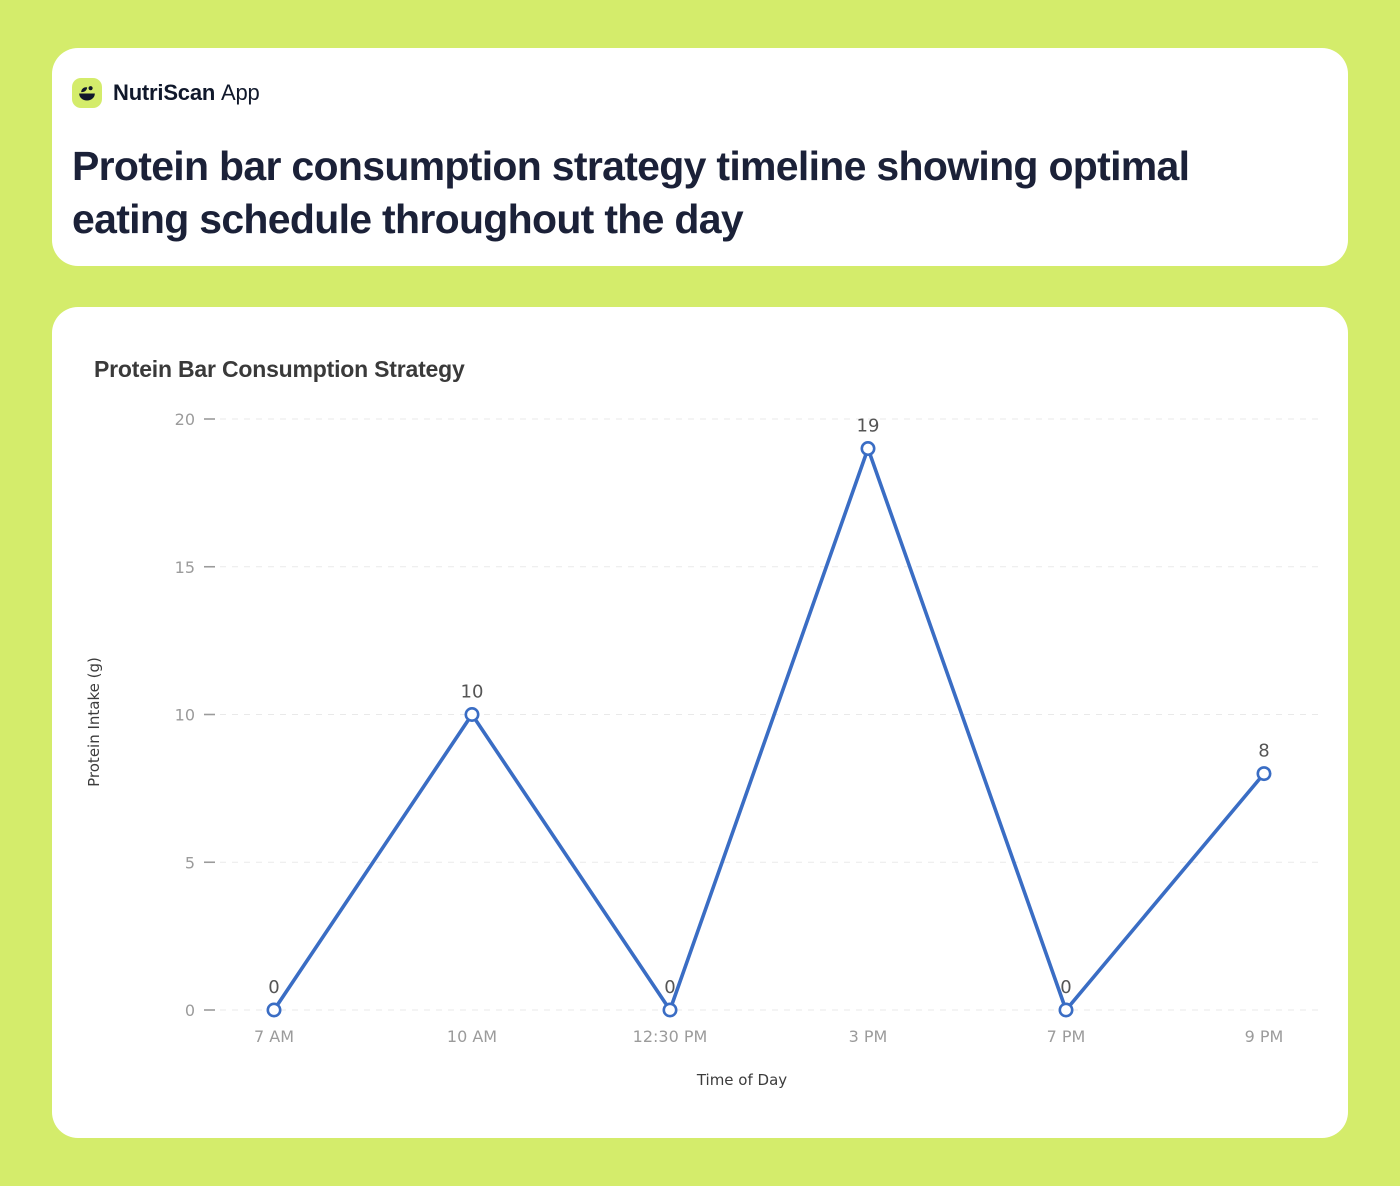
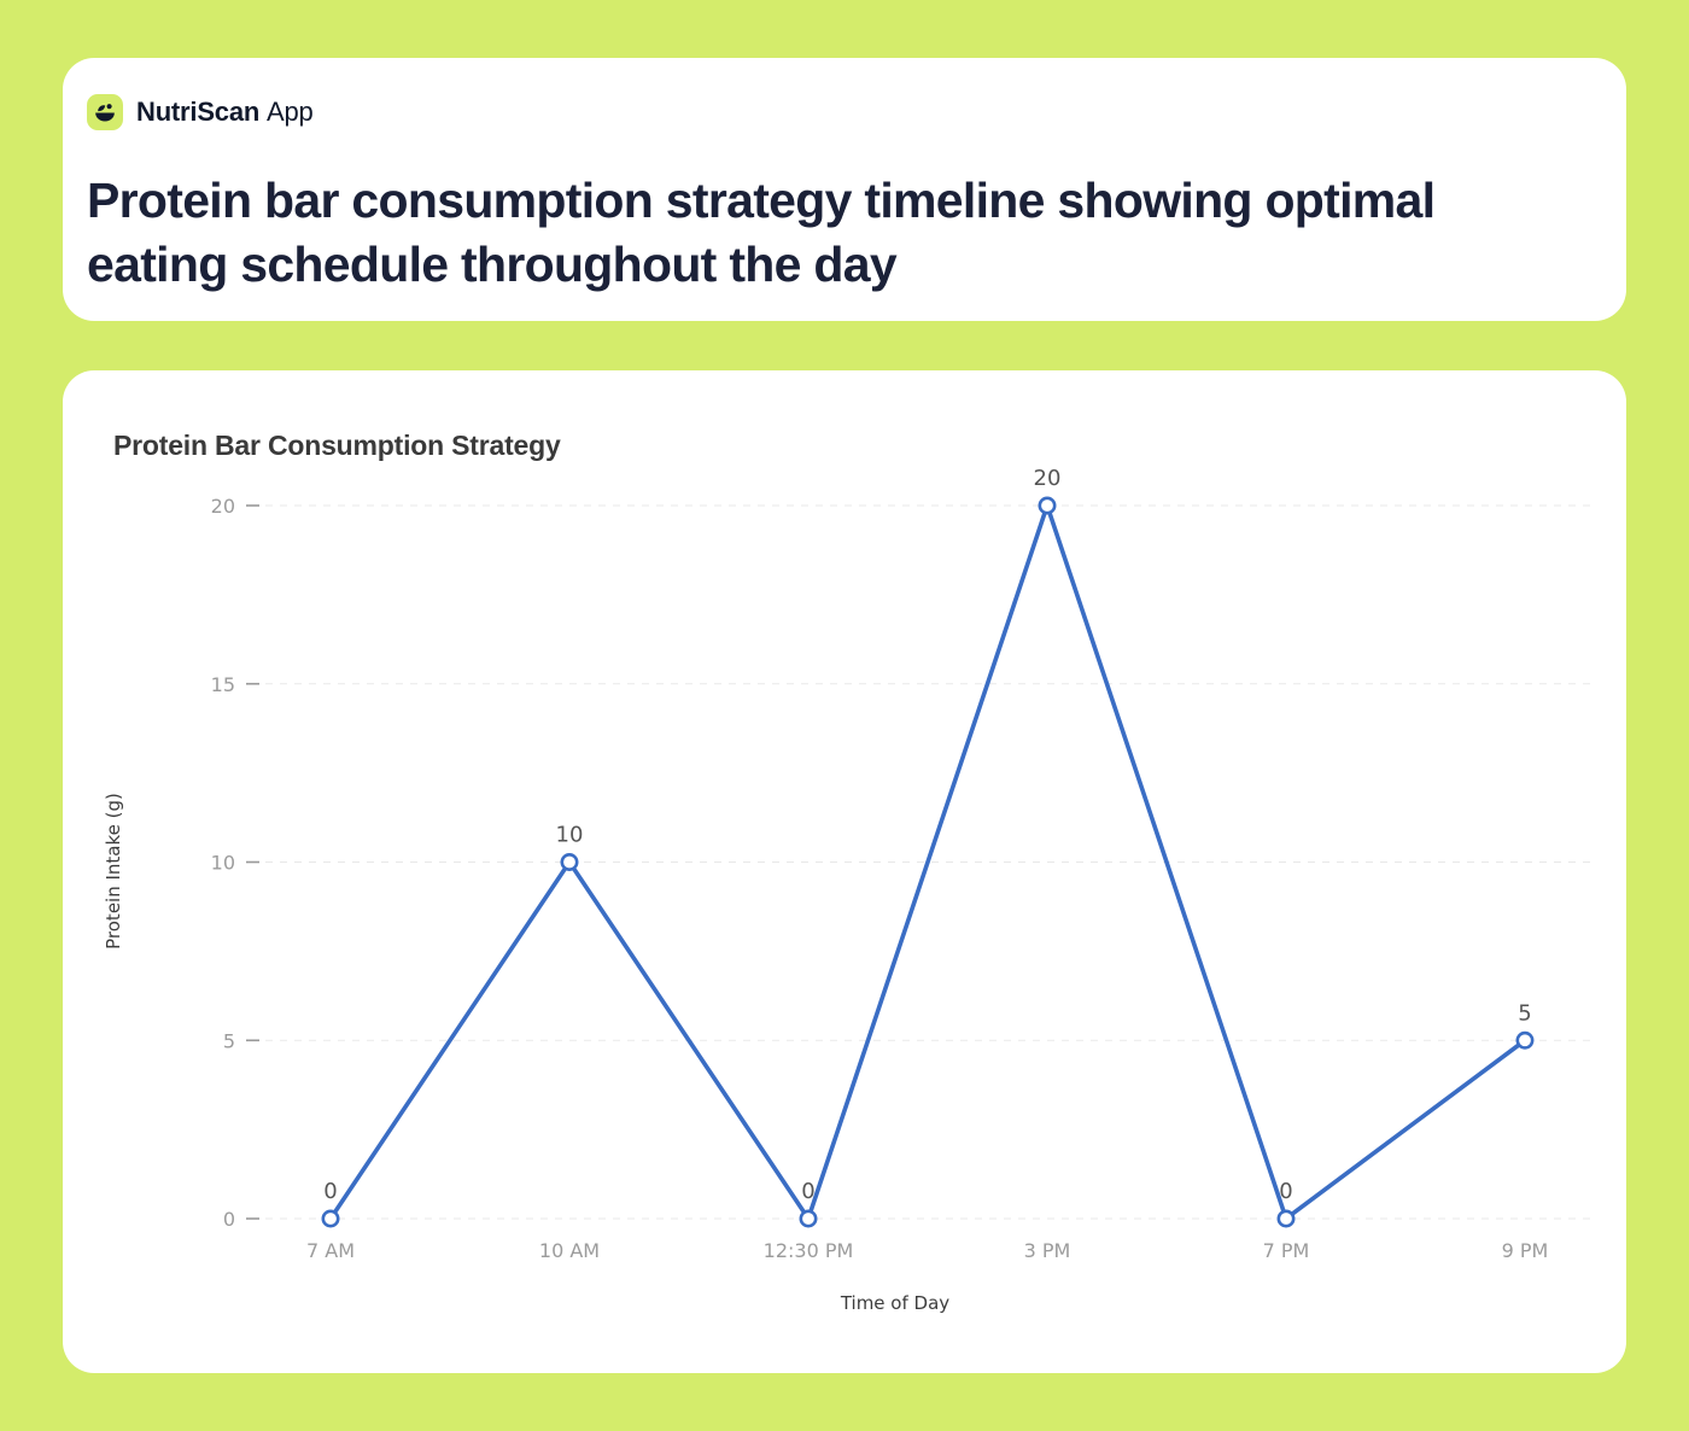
3 PM: 19 -> 20
9 PM: 8 -> 5
